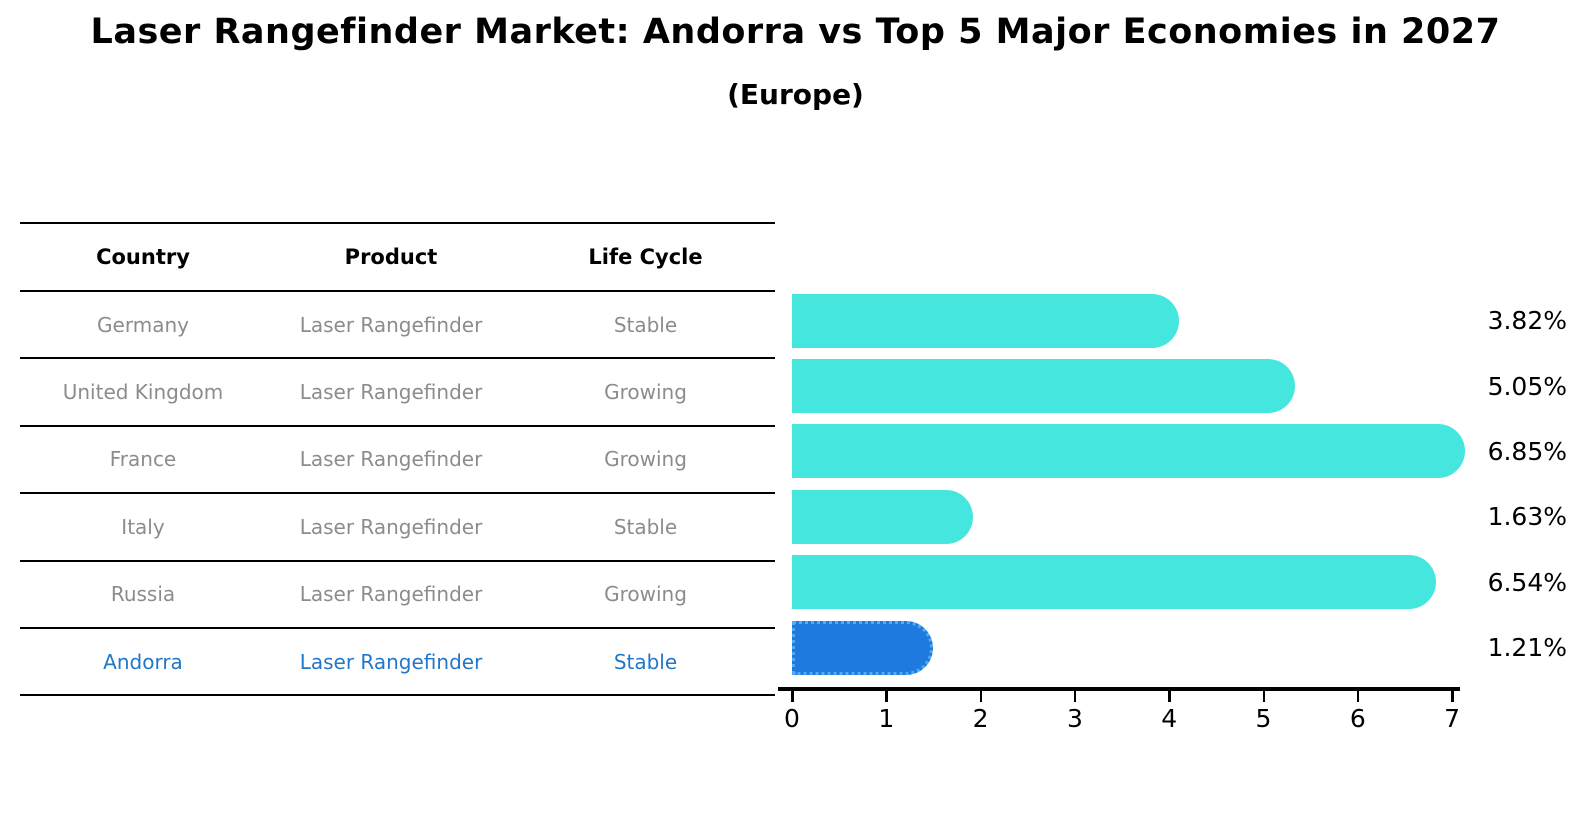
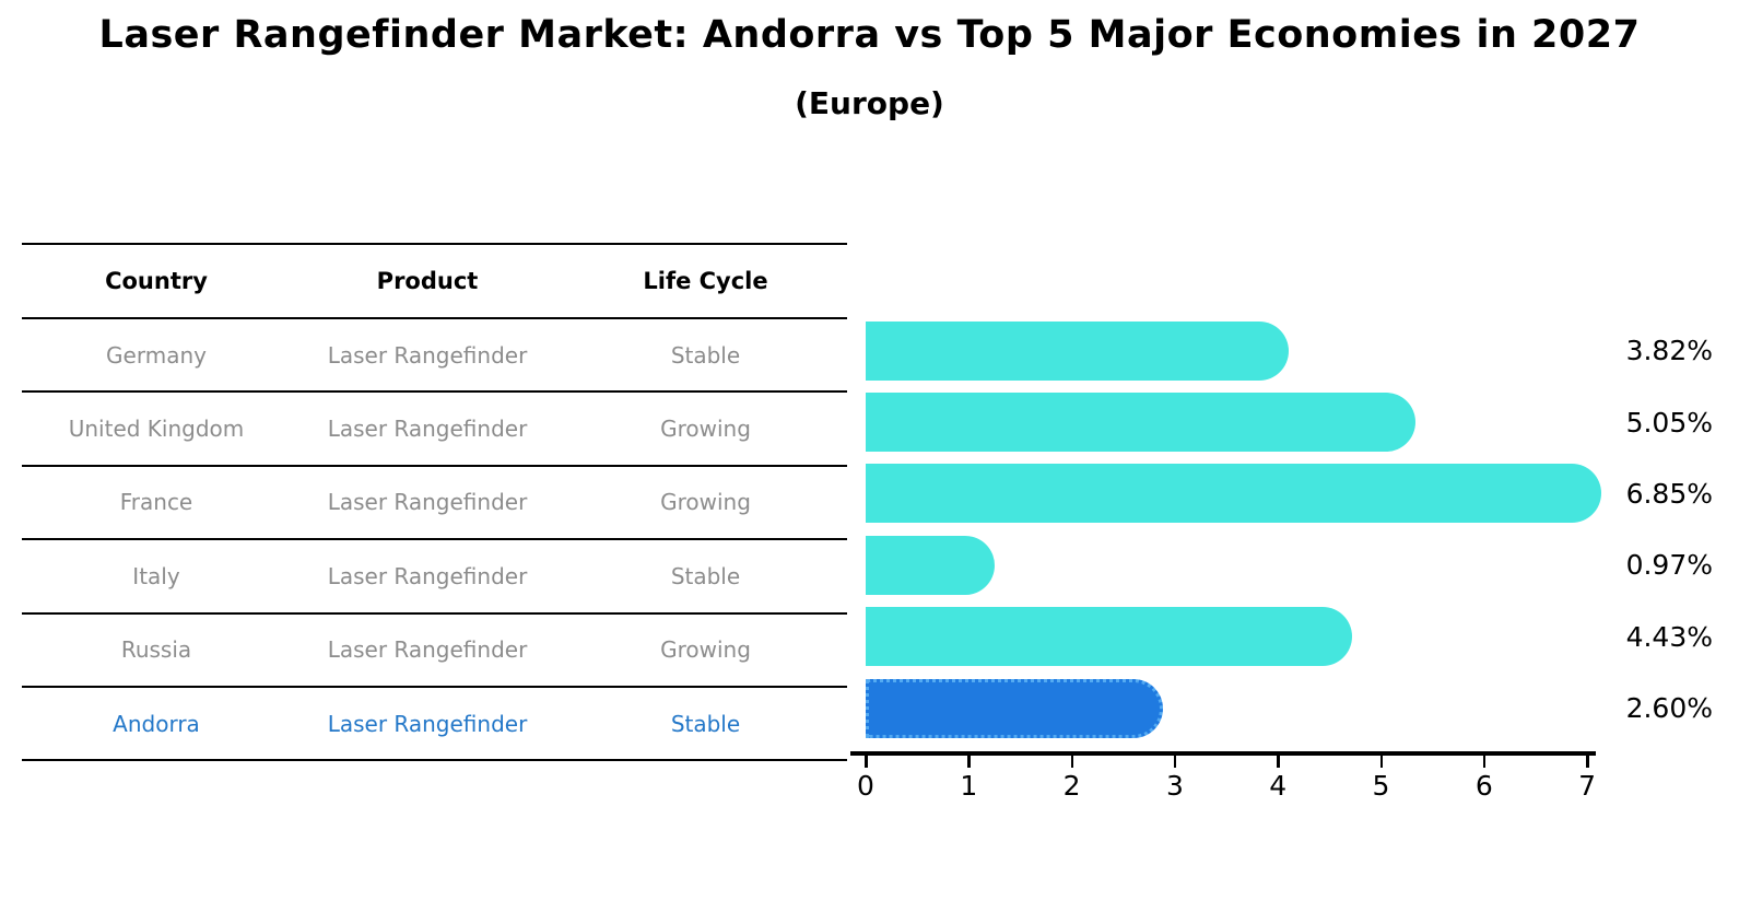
Italy: 1.63% -> 0.97%
Russia: 6.54% -> 4.43%
Andorra: 1.21% -> 2.60%
